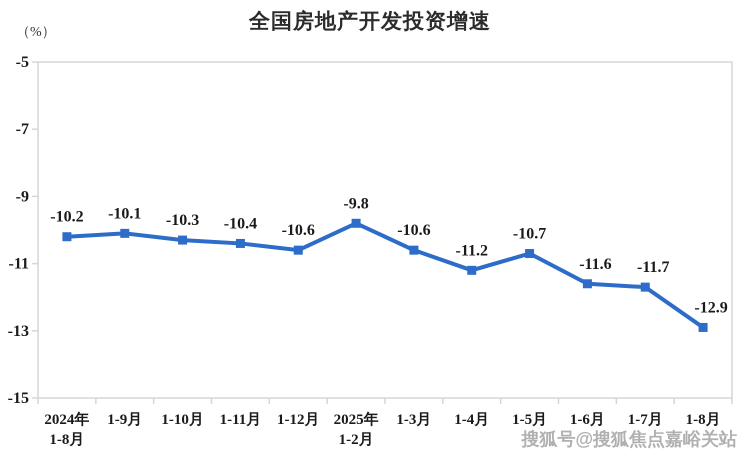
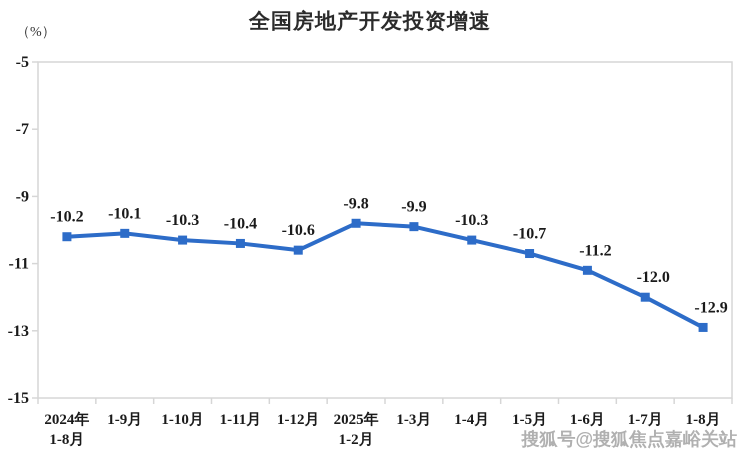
1-3月: -10.6 -> -9.9
1-4月: -11.2 -> -10.3
1-6月: -11.6 -> -11.2
1-7月: -11.7 -> -12.0
